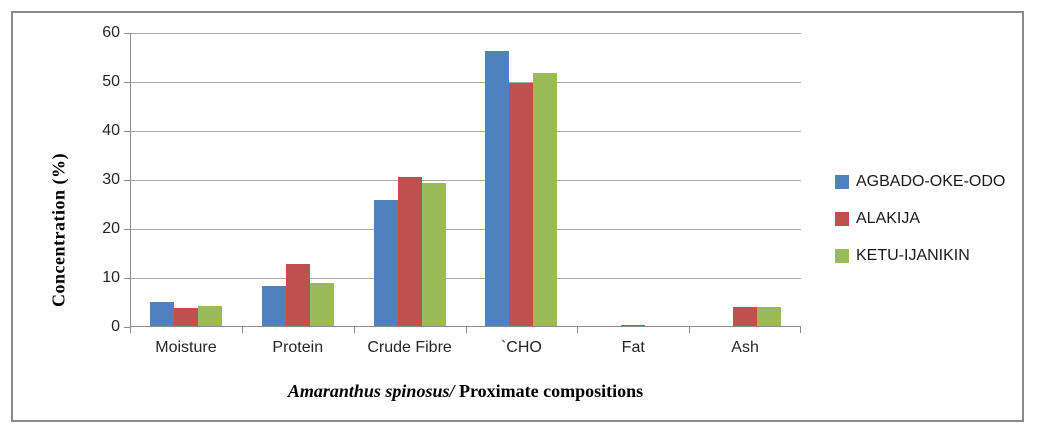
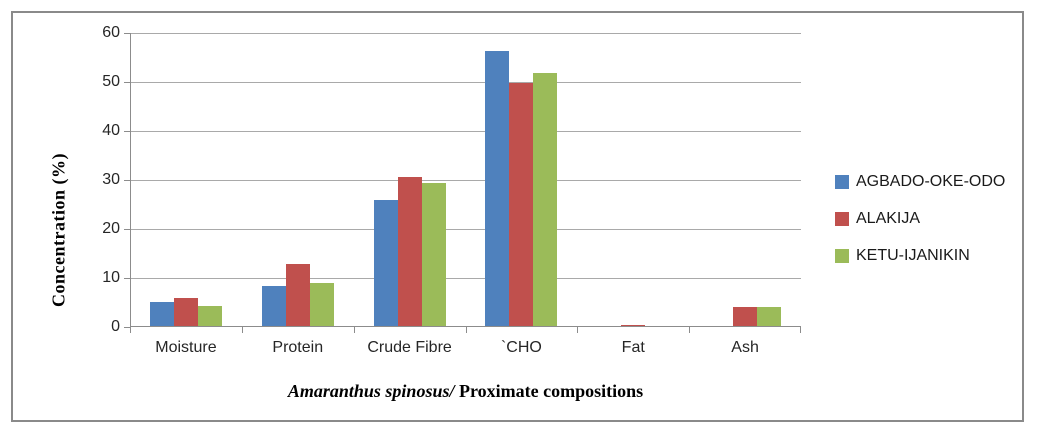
ALAKIJA/Moisture: 4 -> 6
